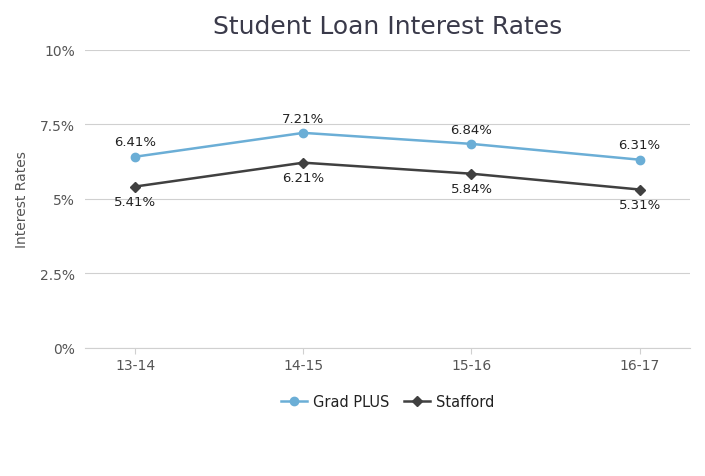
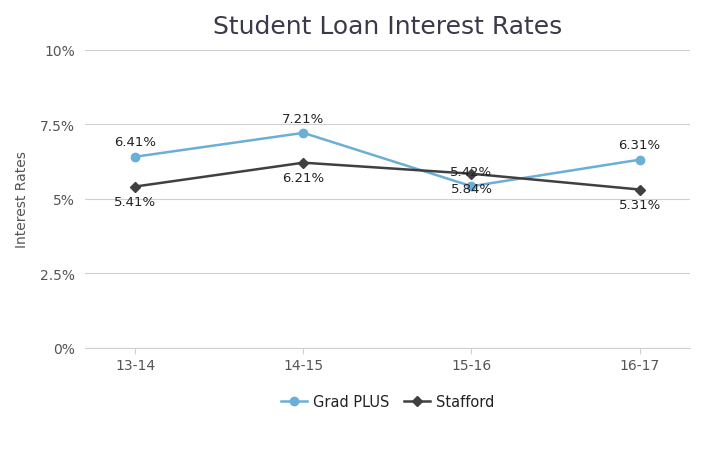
Grad PLUS/15-16: 6.84% -> 5.42%
